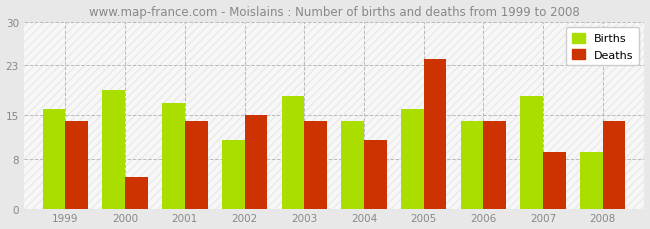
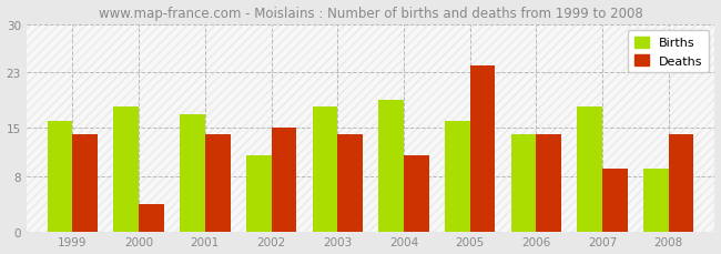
Births/2000: 19 -> 18
Deaths/2000: 5 -> 4
Births/2004: 14 -> 19
